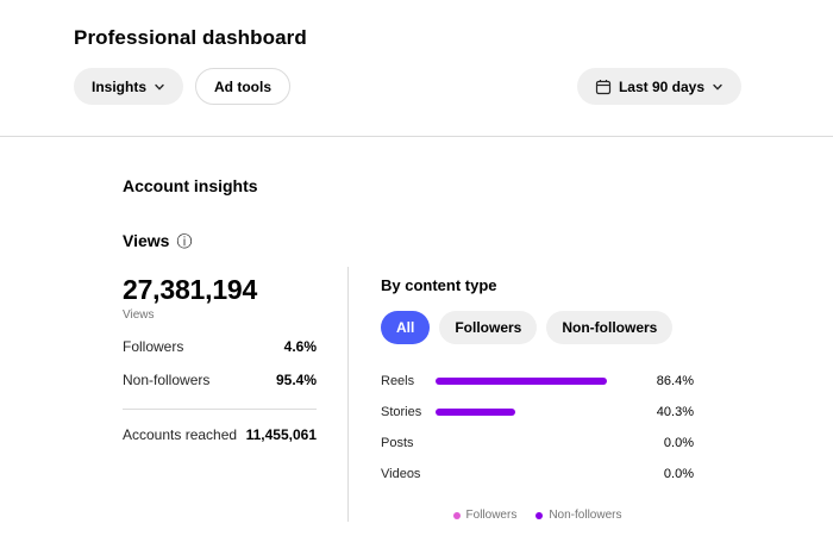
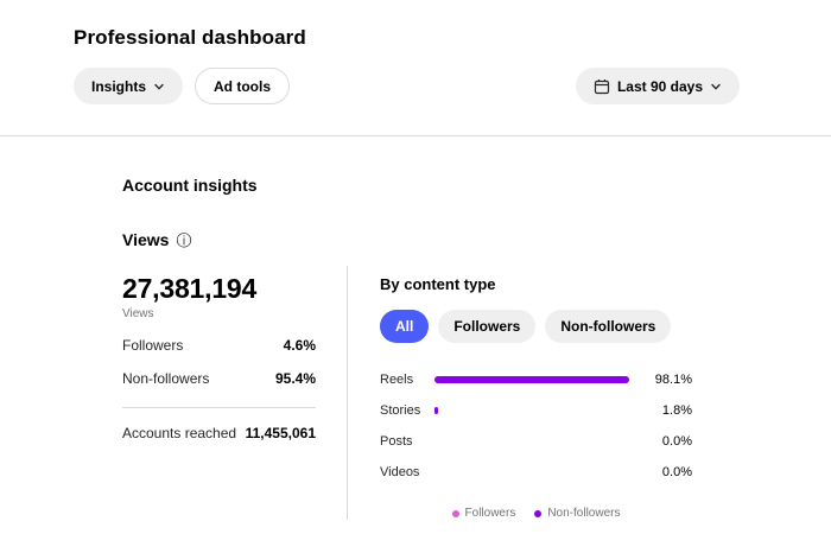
Reels: 86.4% -> 98.1%
Stories: 40.3% -> 1.8%
